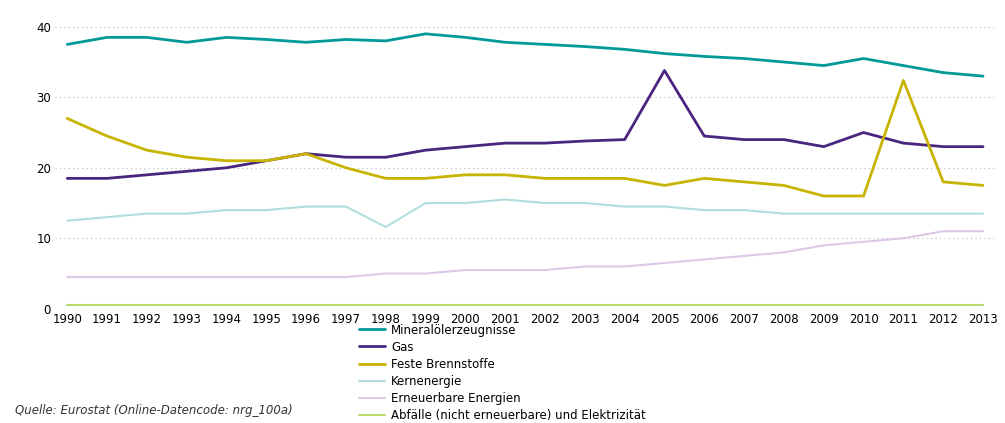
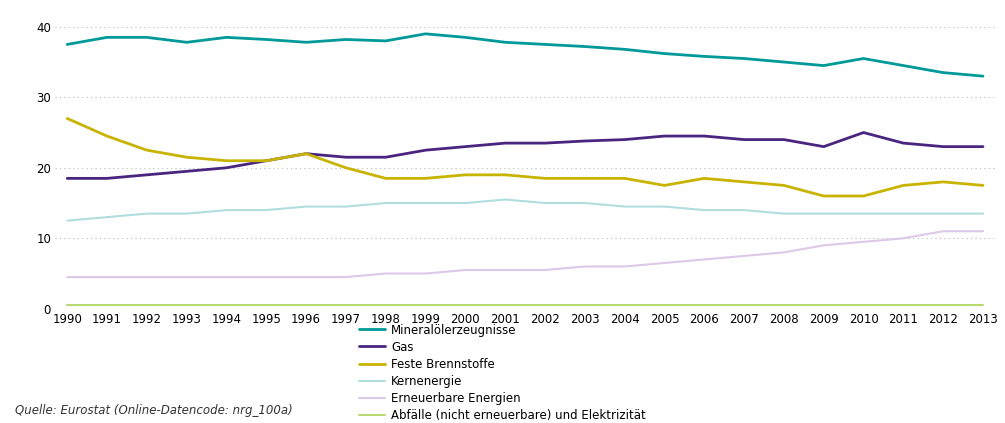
Kernenergie/1998: 11.6 -> 15.0
Gas/2005: 33.8 -> 24.5
Feste Brennstoffe/2011: 32.4 -> 17.5
